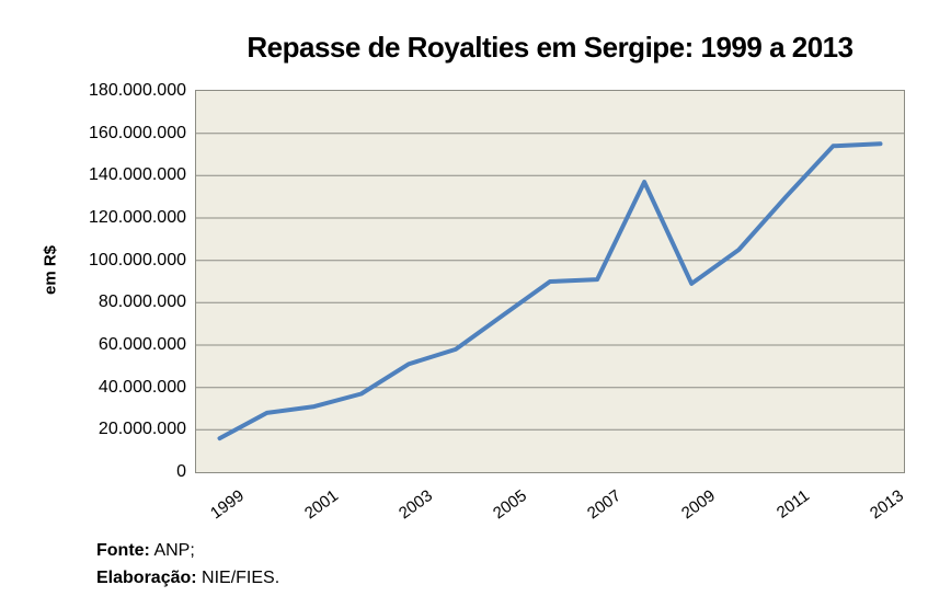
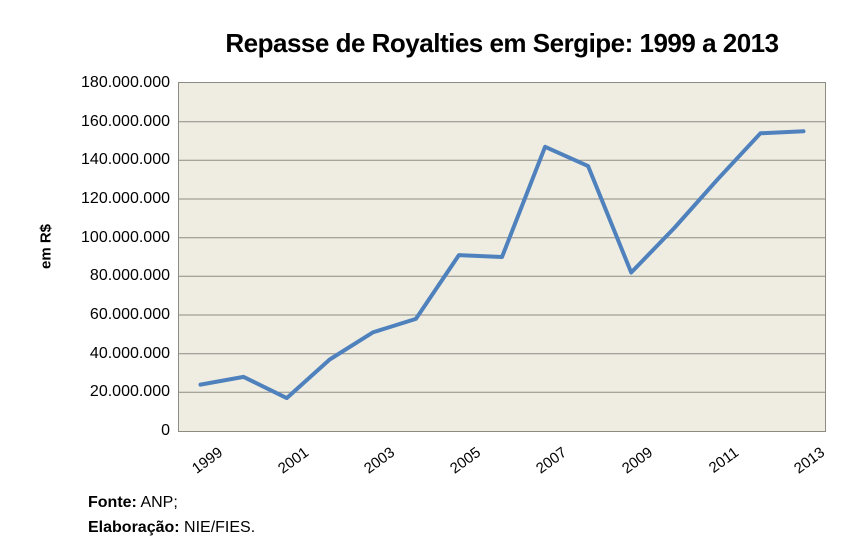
1999: 16000000 -> 24000000
2001: 31000000 -> 17000000
2005: 74000000 -> 91000000
2007: 91000000 -> 147000000
2009: 89000000 -> 82000000
